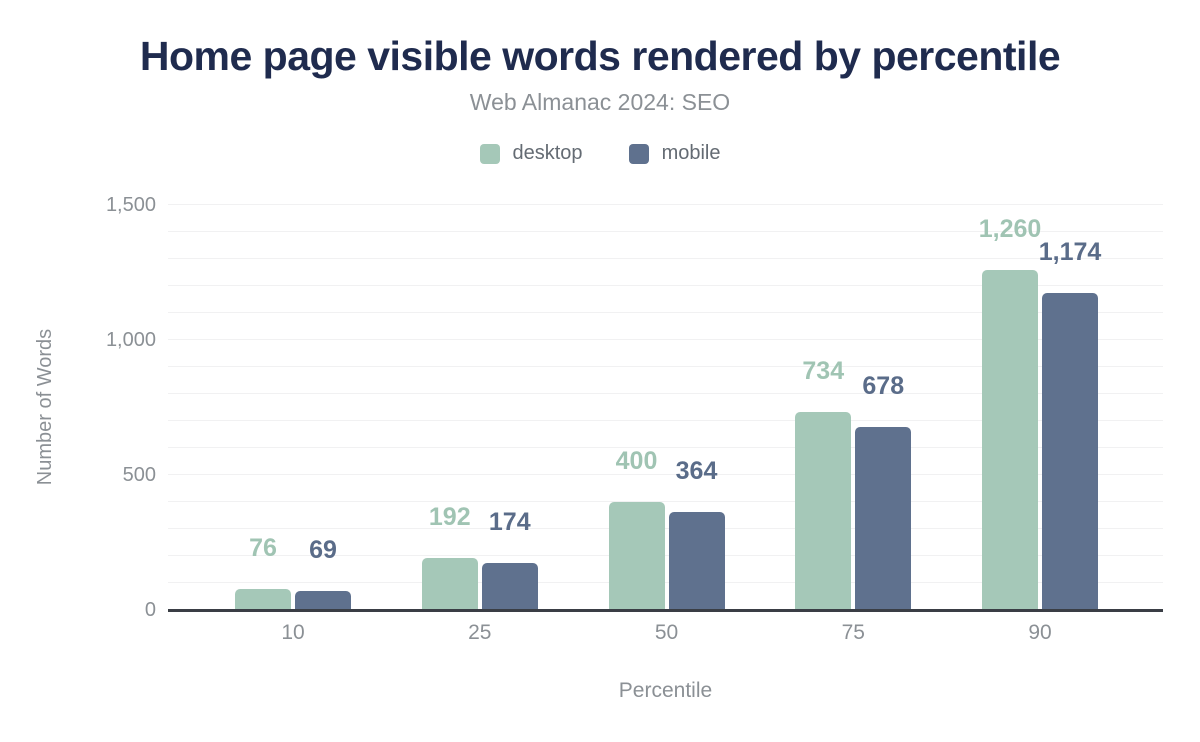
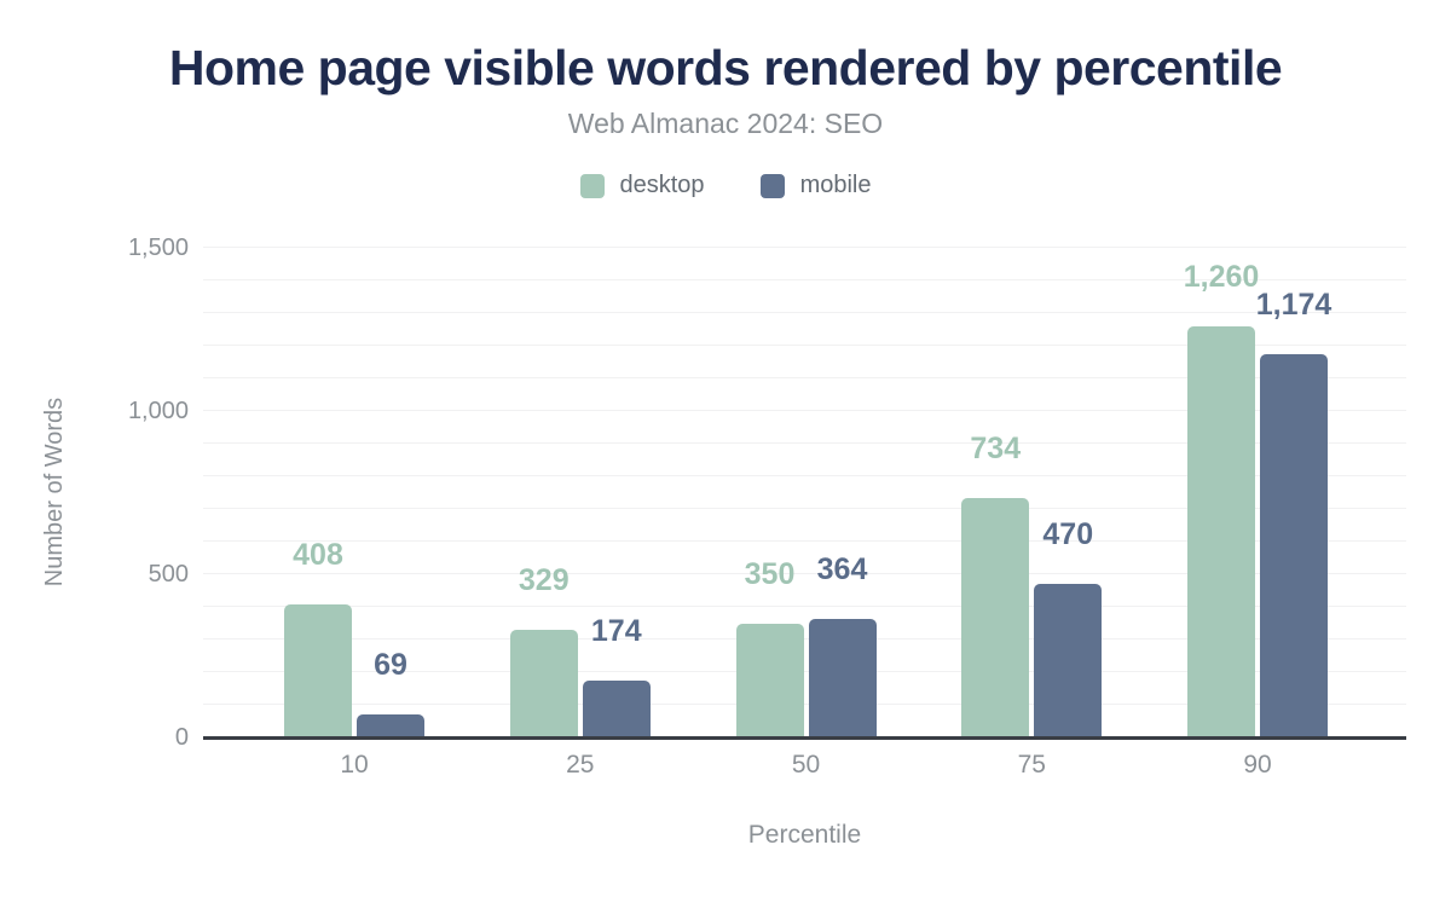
desktop/10: 76 -> 408
desktop/25: 192 -> 329
desktop/50: 400 -> 350
mobile/75: 678 -> 470
